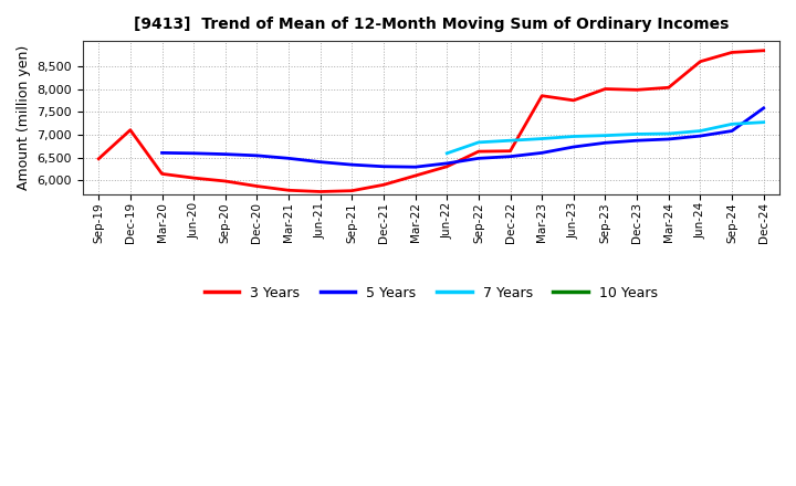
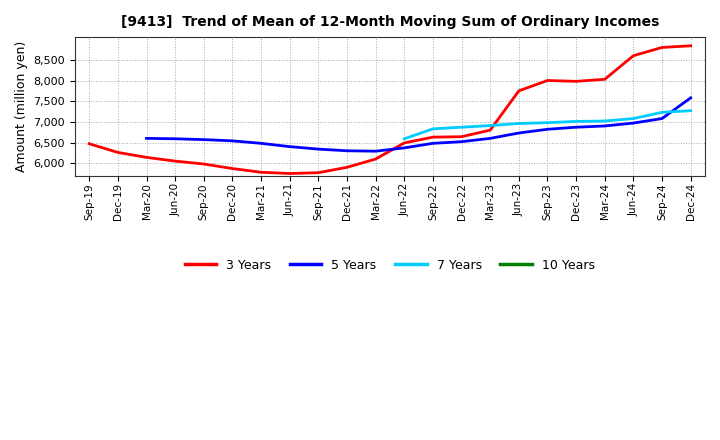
3 Years/Dec-19: 7,100 -> 6,260
3 Years/Jun-22: 6,300 -> 6,490
3 Years/Mar-23: 7,850 -> 6,800
